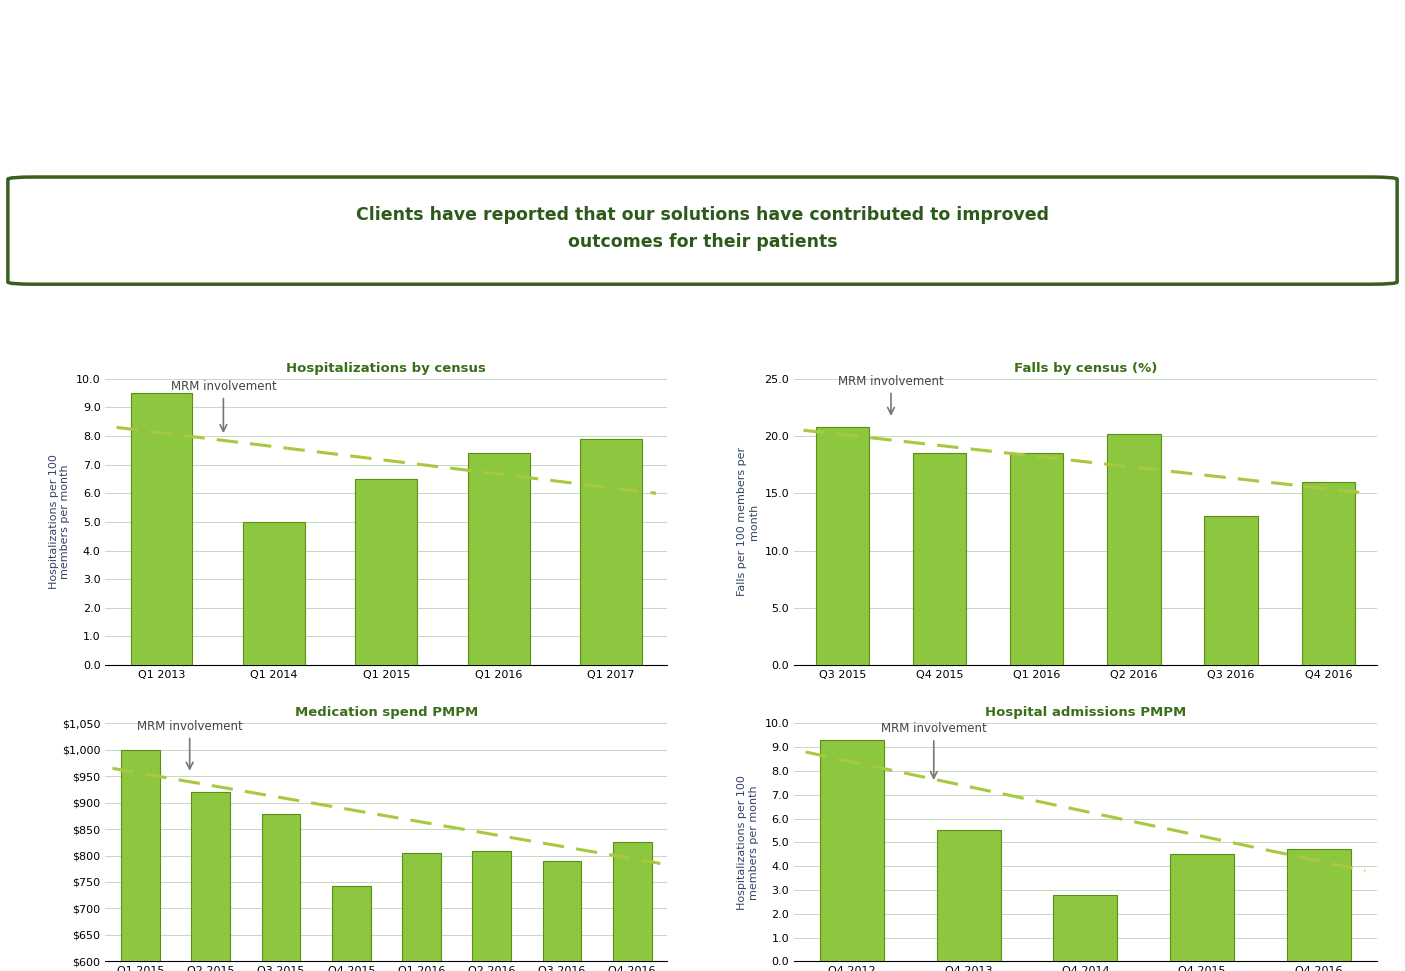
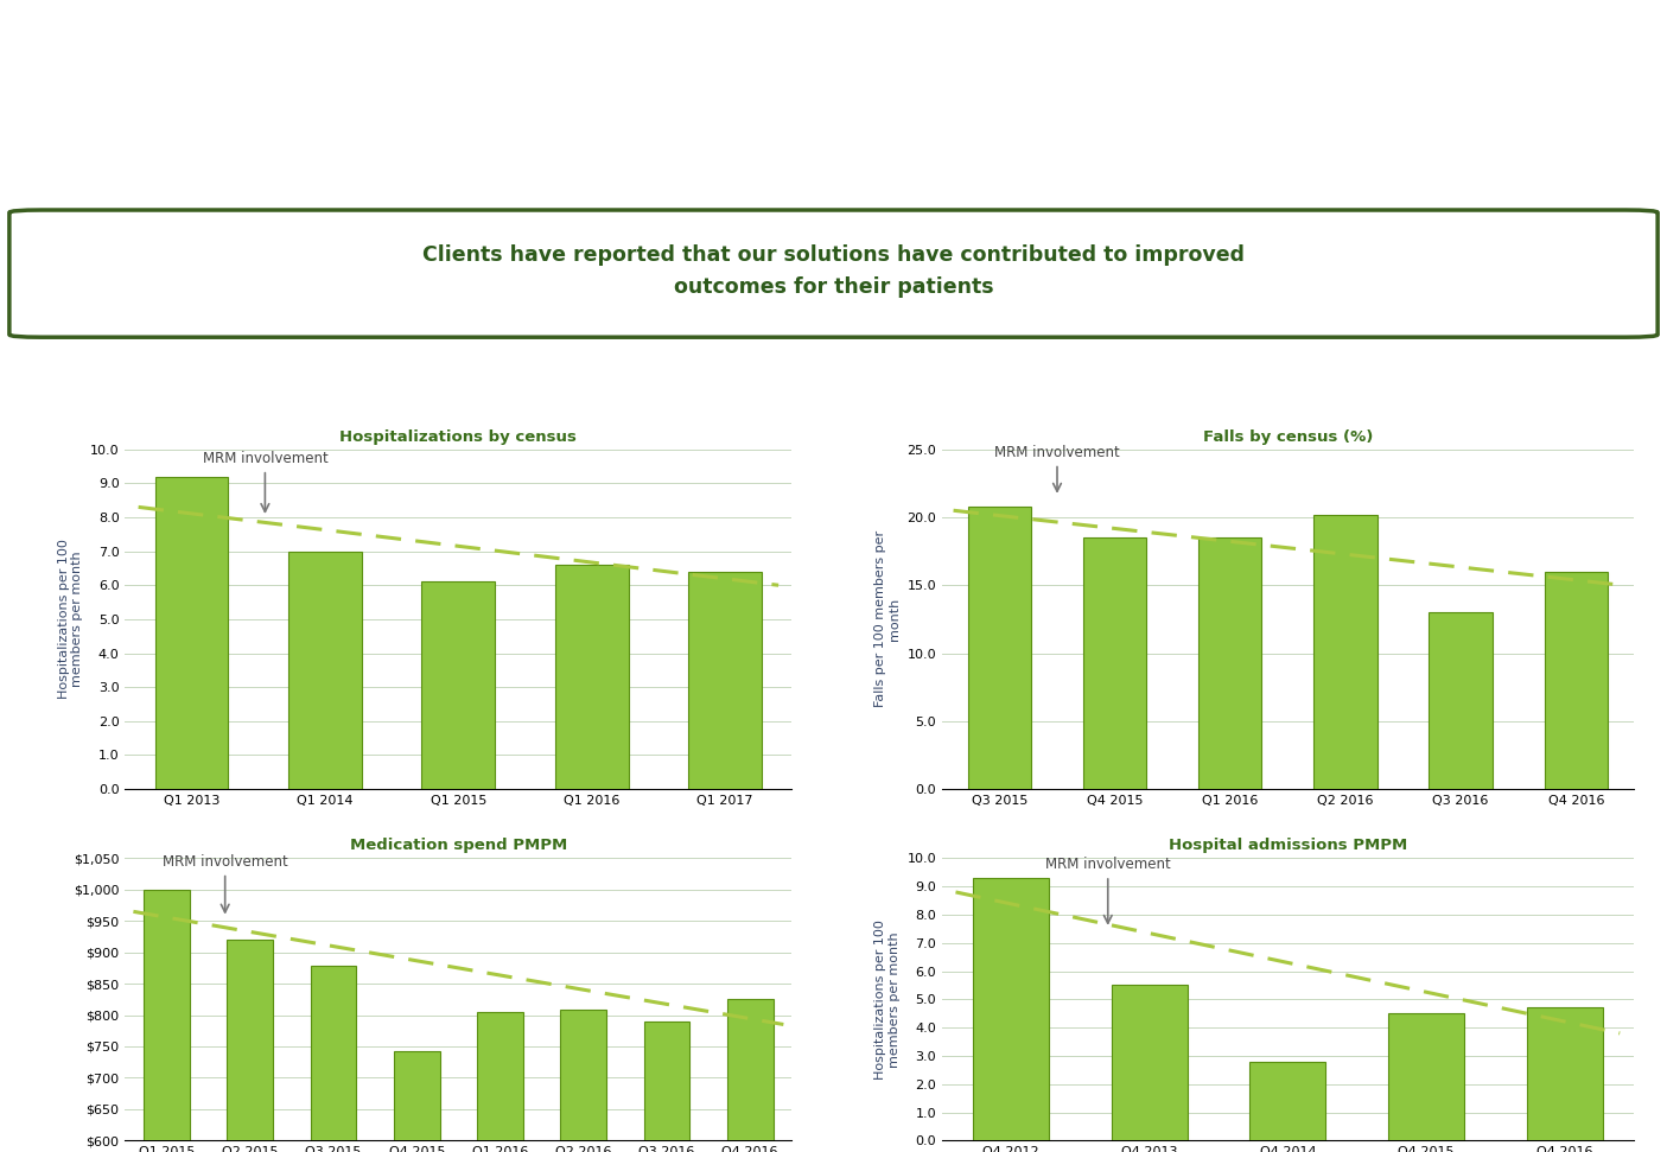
Hospitalizations by census/Q1 2013: 9.5 -> 9.2
Hospitalizations by census/Q1 2014: 5.0 -> 7.0
Hospitalizations by census/Q1 2015: 6.5 -> 6.1
Hospitalizations by census/Q1 2016: 7.4 -> 6.6
Hospitalizations by census/Q1 2017: 7.9 -> 6.4
